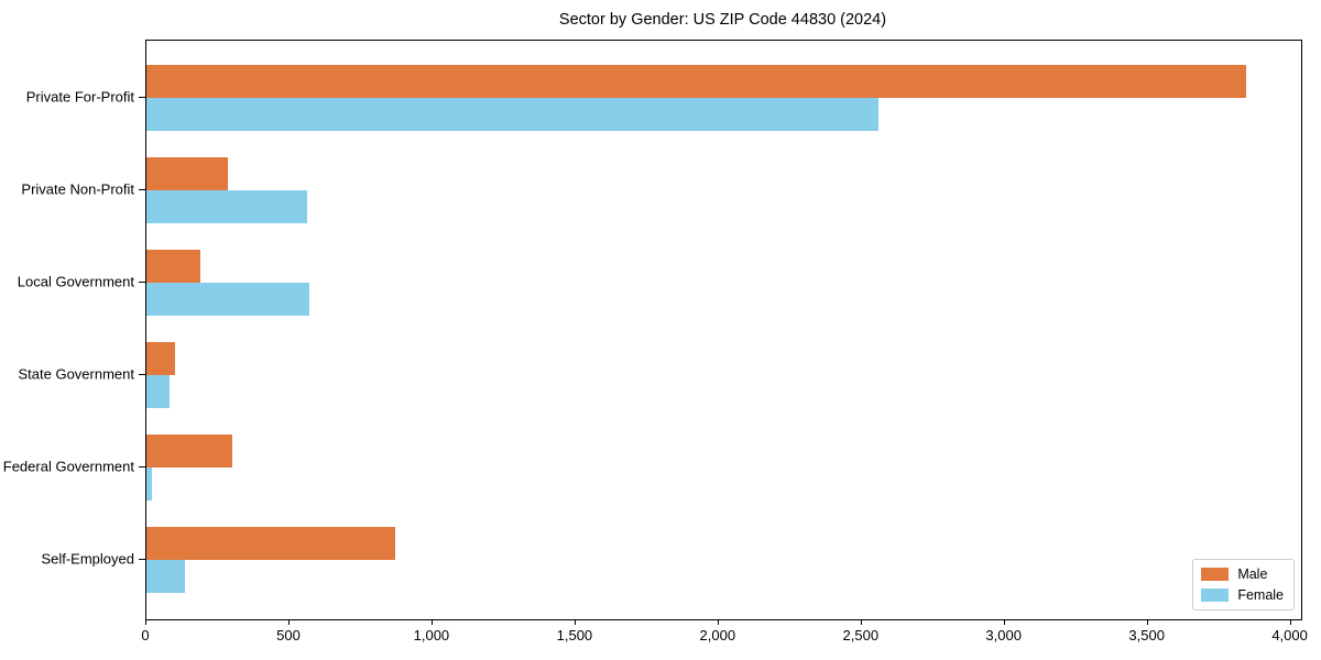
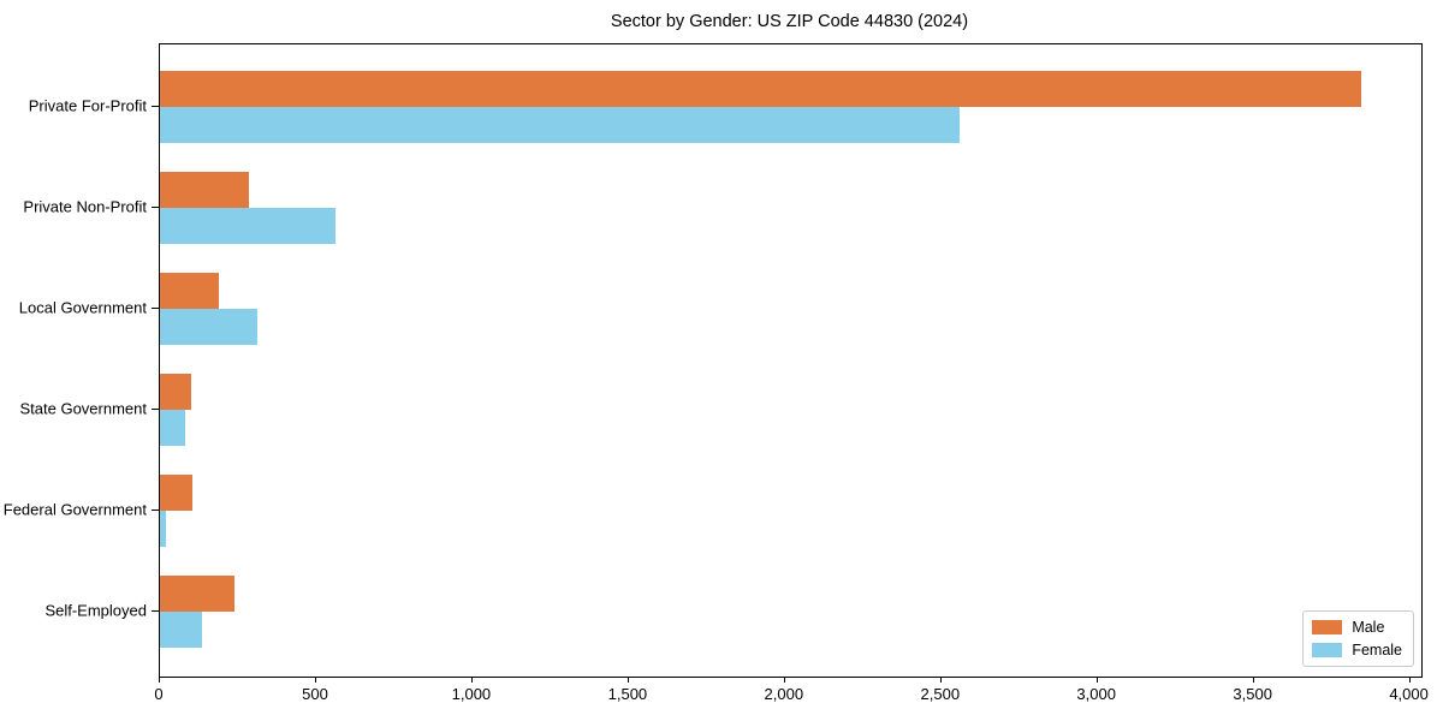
Female/Local Government: 570 -> 310
Male/Federal Government: 300 -> 100
Male/Self-Employed: 870 -> 240
